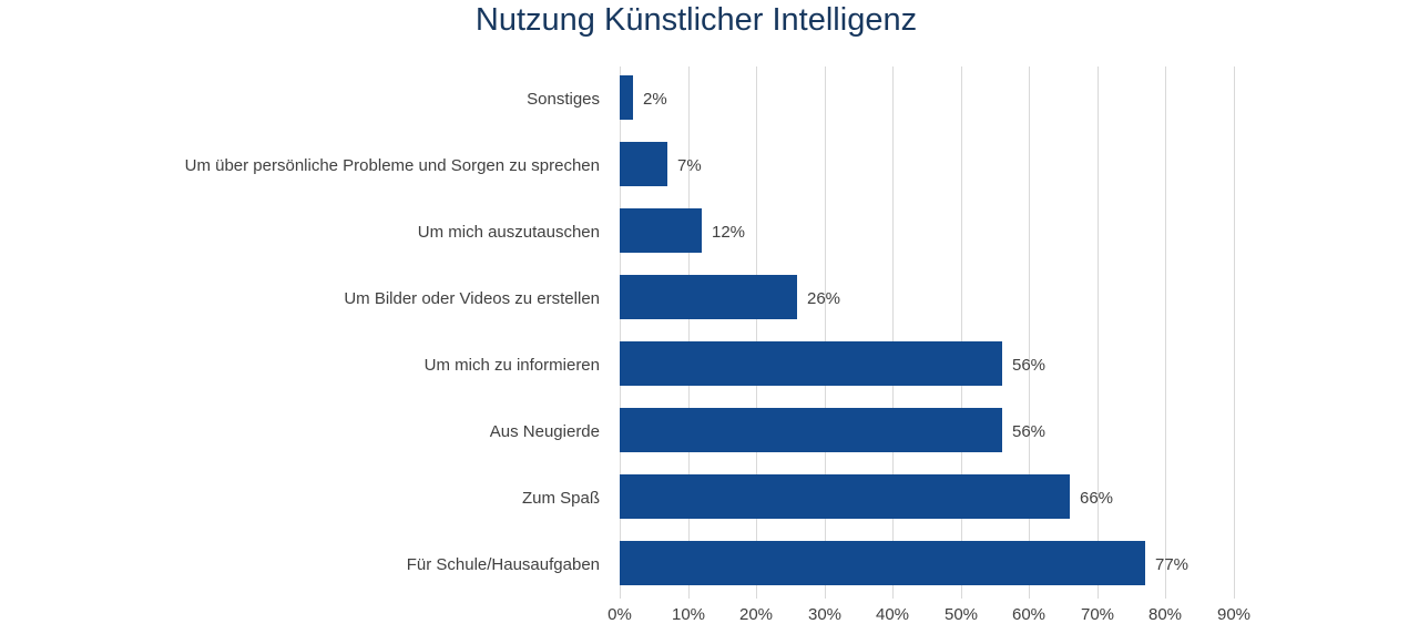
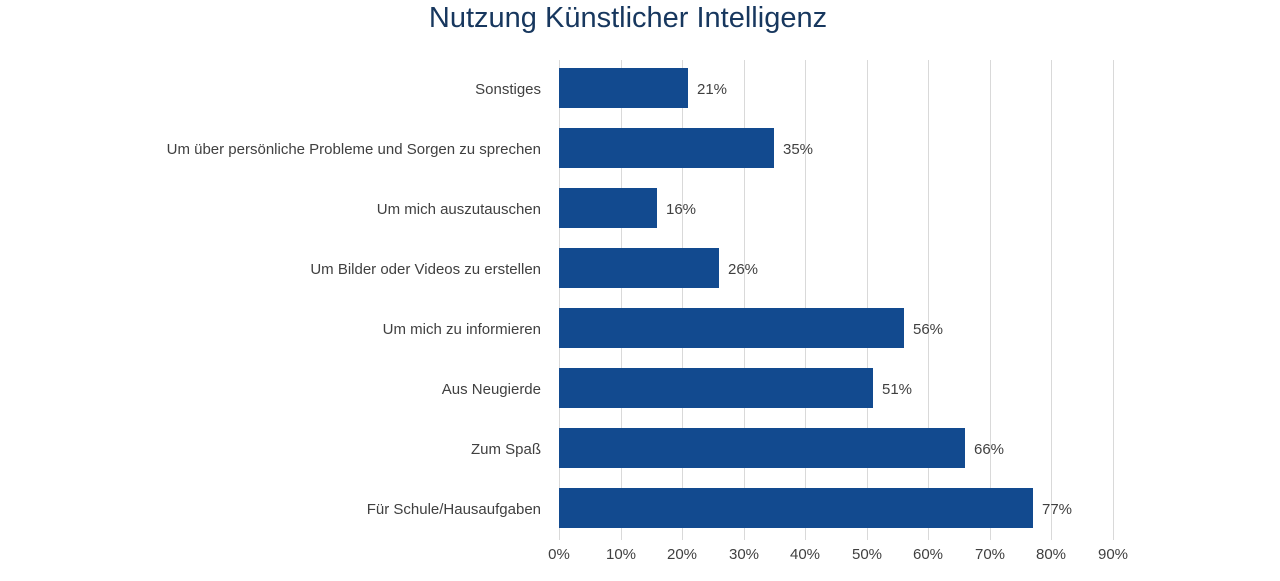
Sonstiges: 2% -> 21%
Um über persönliche Probleme und Sorgen zu sprechen: 7% -> 35%
Um mich auszutauschen: 12% -> 16%
Aus Neugierde: 56% -> 51%
